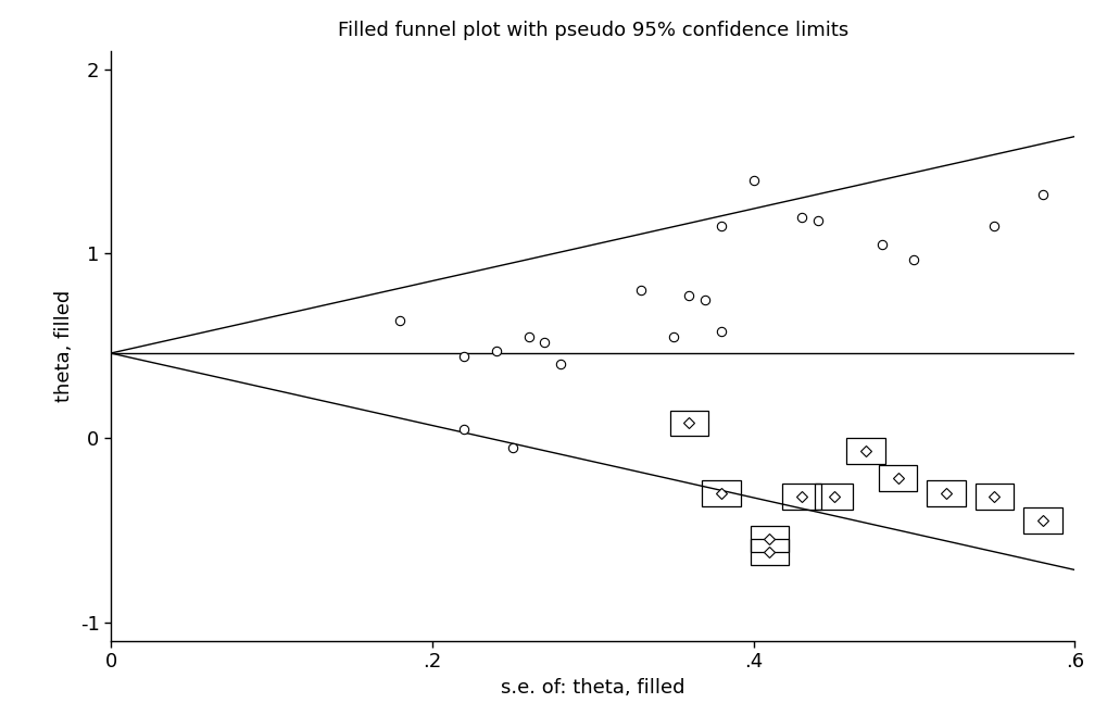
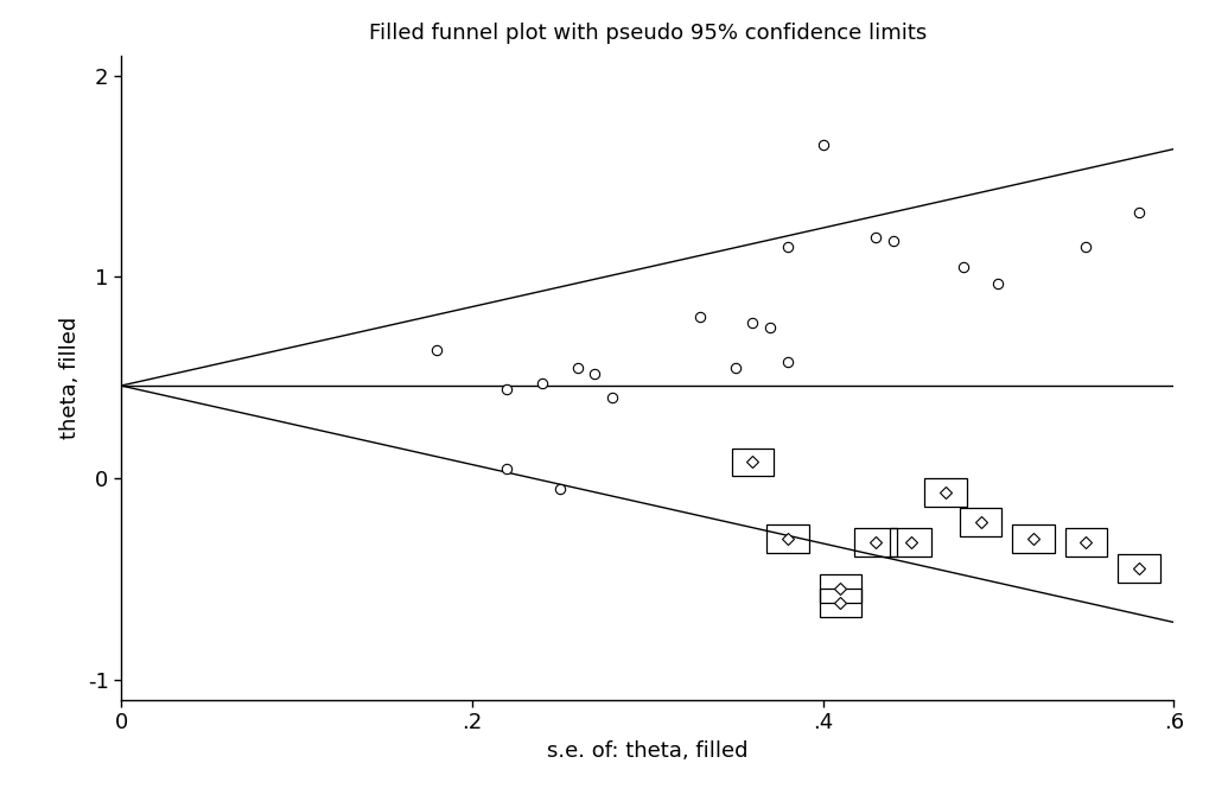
.4: 1.40 -> 1.66
